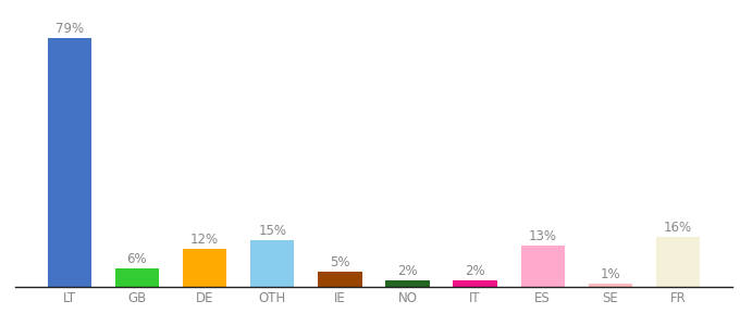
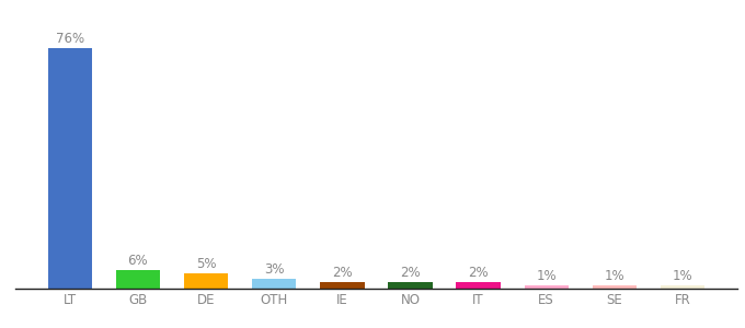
LT: 79% -> 76%
DE: 12% -> 5%
OTH: 15% -> 3%
IE: 5% -> 2%
ES: 13% -> 1%
FR: 16% -> 1%
